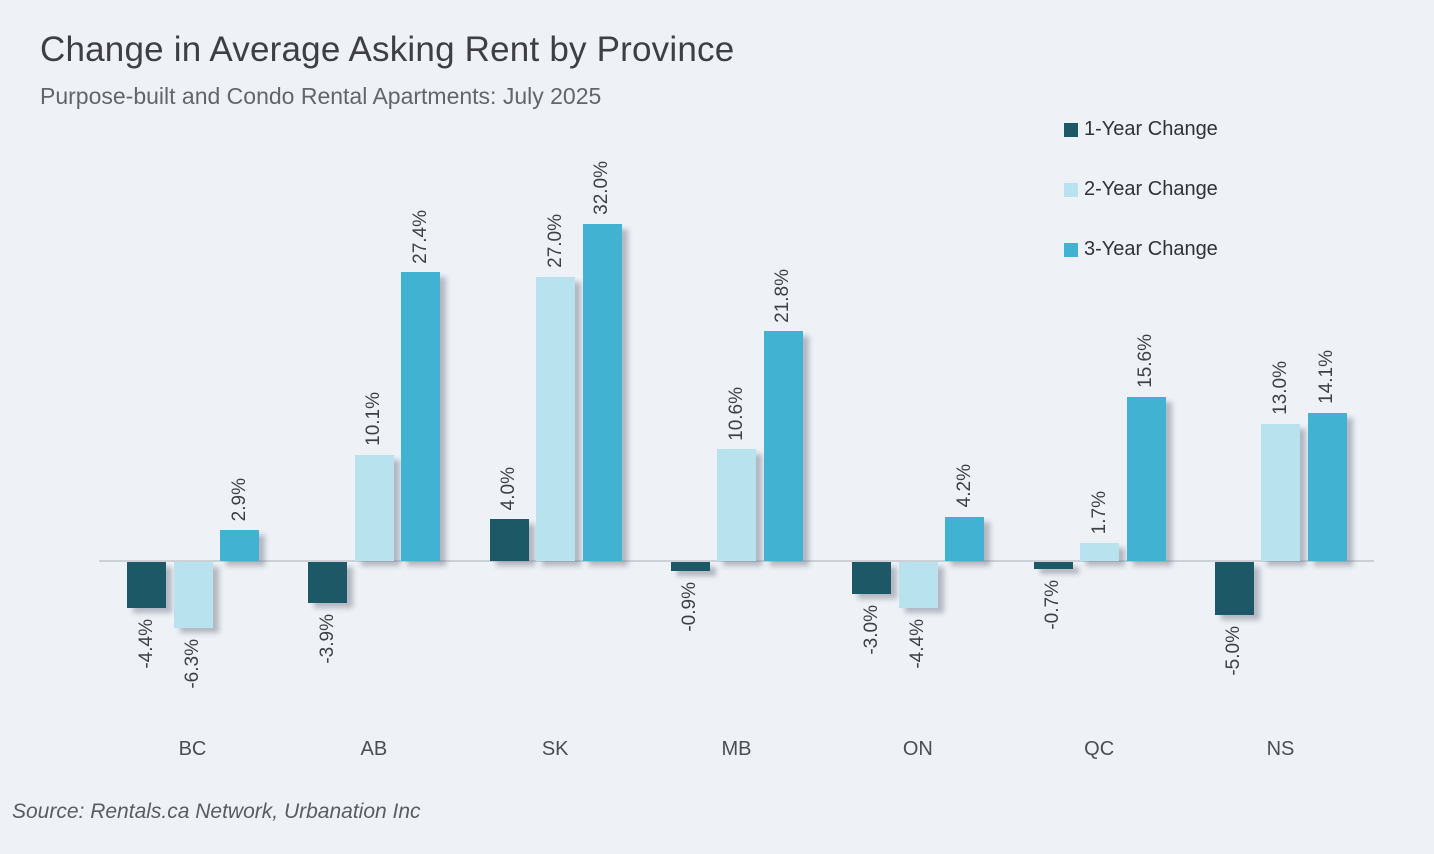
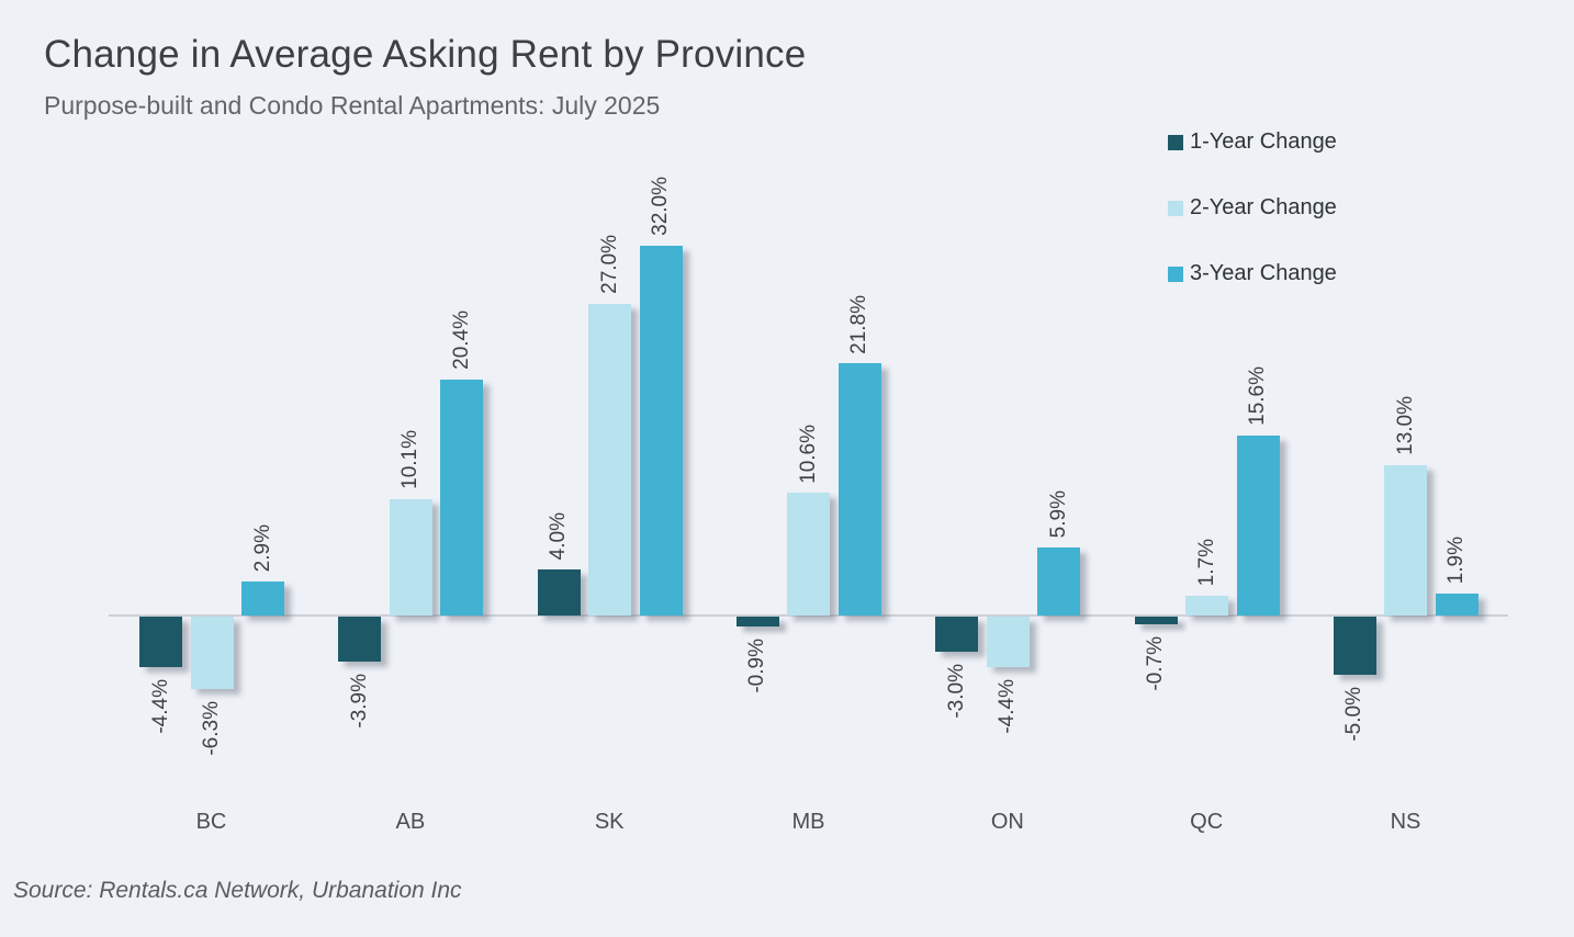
3-Year Change/AB: 27.4% -> 20.4%
3-Year Change/ON: 4.2% -> 5.9%
3-Year Change/NS: 14.1% -> 1.9%
